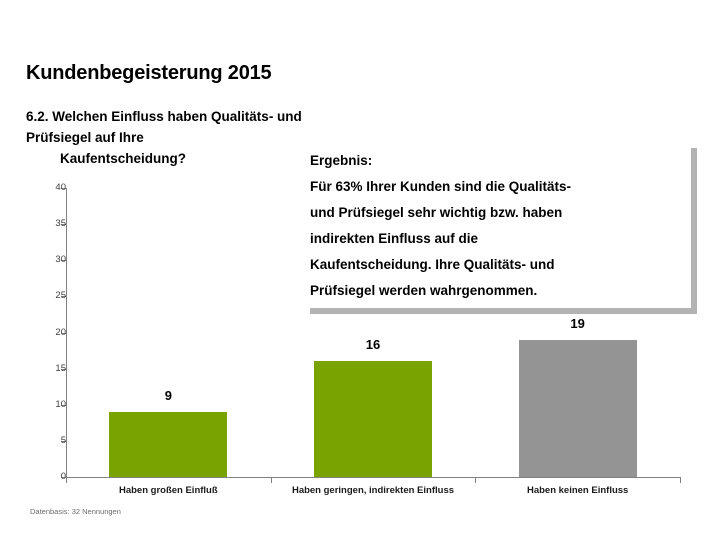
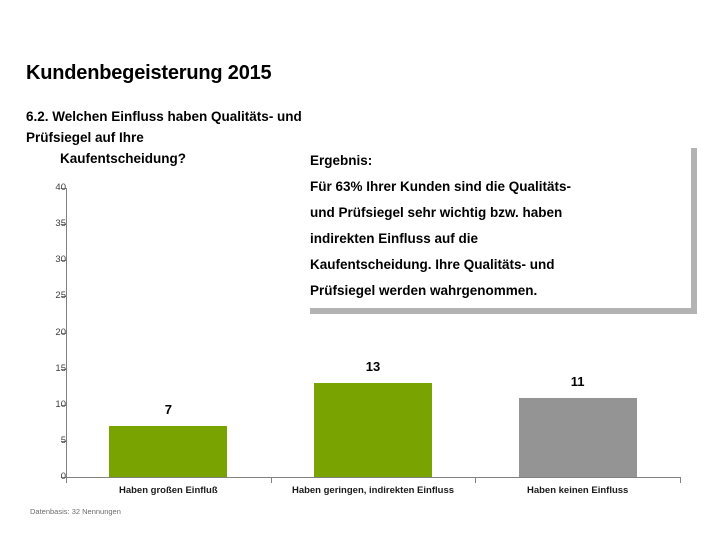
Haben großen Einfluß: 9 -> 7
Haben geringen, indirekten Einfluss: 16 -> 13
Haben keinen Einfluss: 19 -> 11
